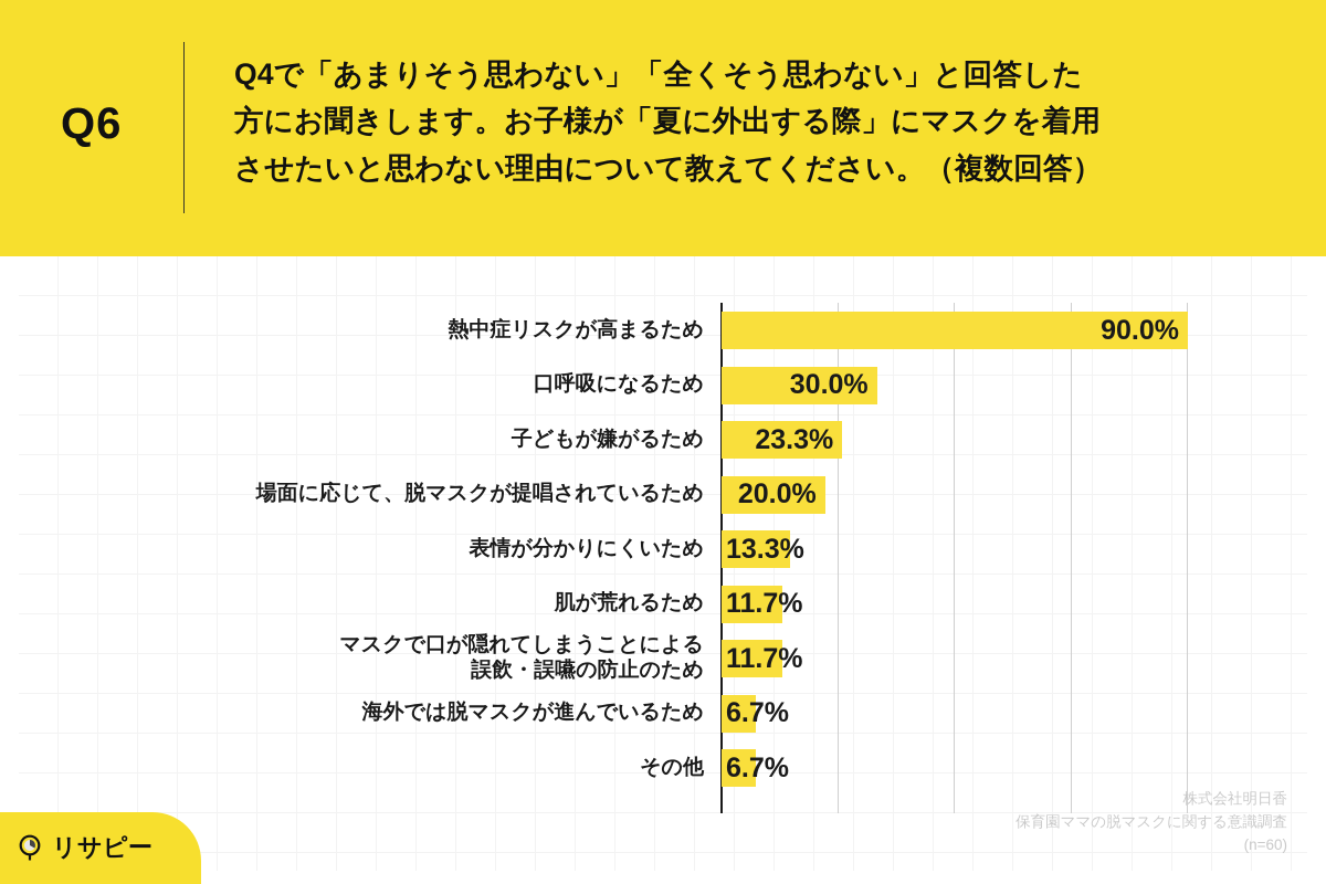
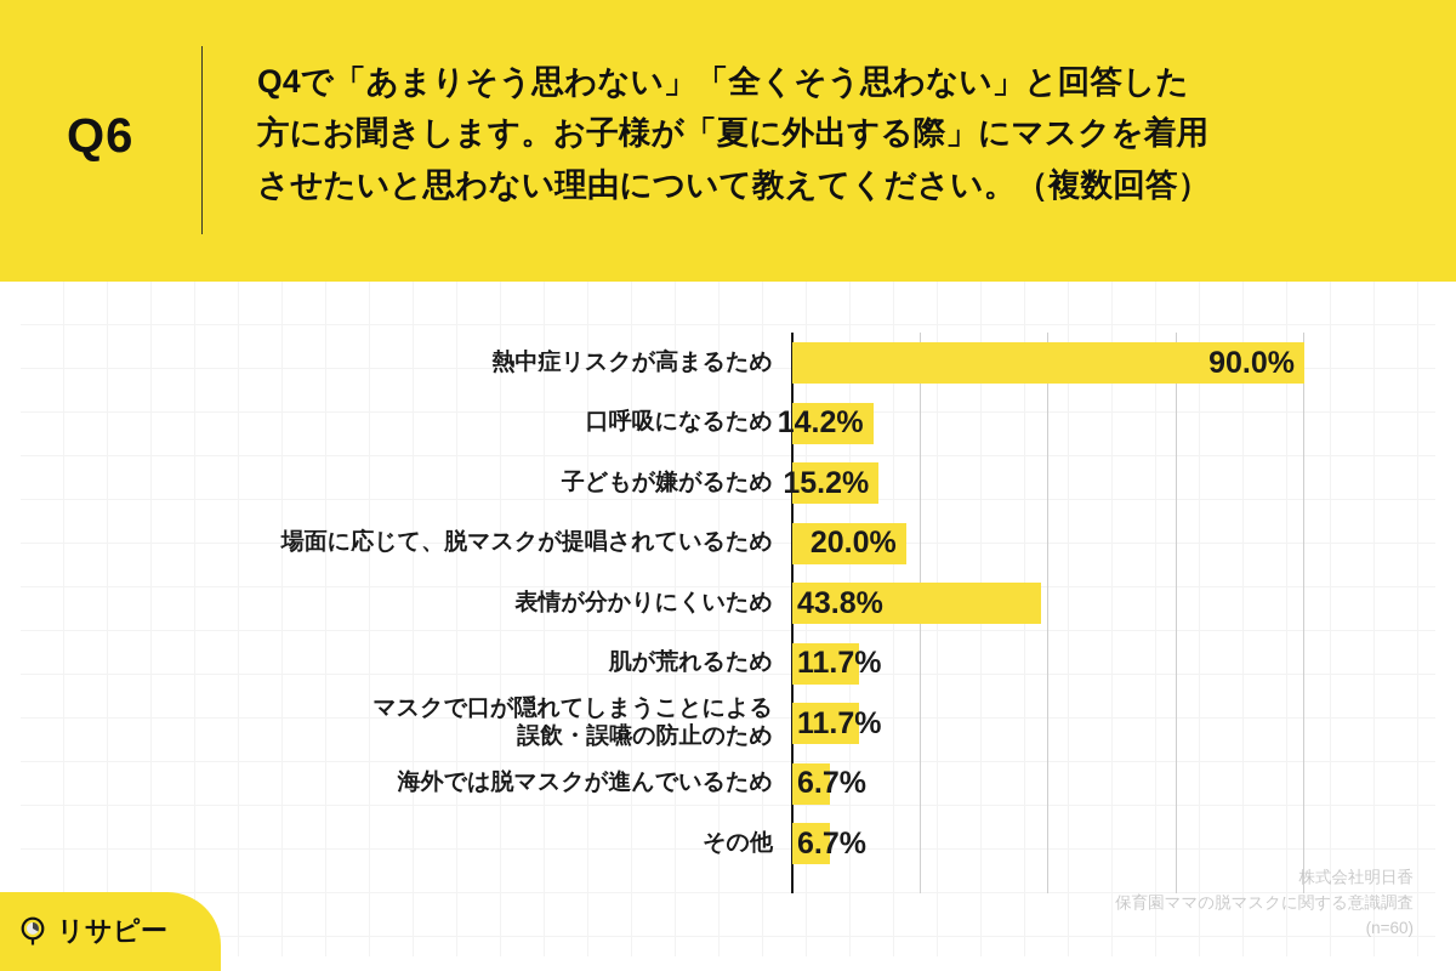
口呼吸になるため: 30.0% -> 14.2%
子どもが嫌がるため: 23.3% -> 15.2%
表情が分かりにくいため: 13.3% -> 43.8%
